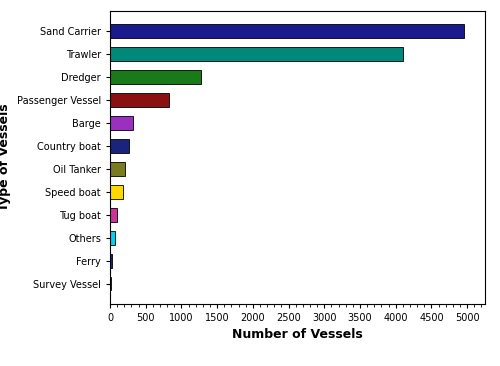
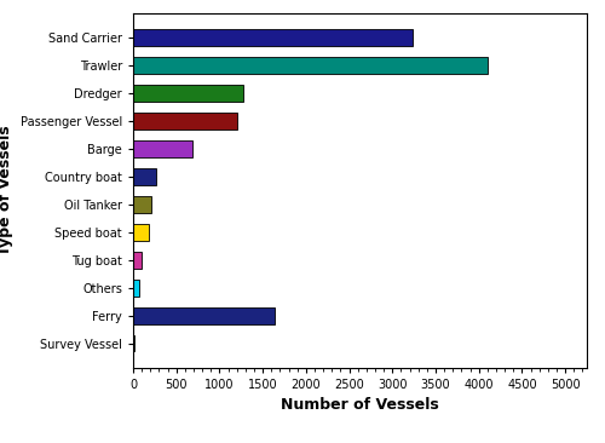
Sand Carrier: 4950 -> 3240
Passenger Vessel: 820 -> 1200
Barge: 320 -> 680
Ferry: 20 -> 1640
